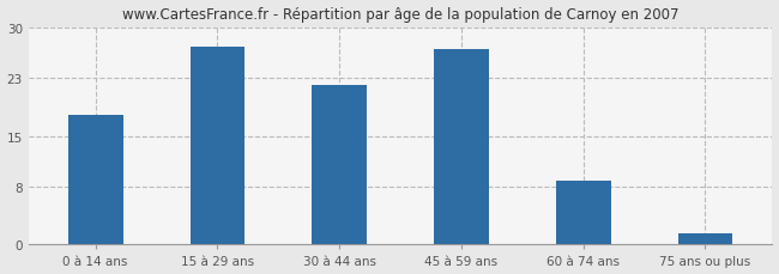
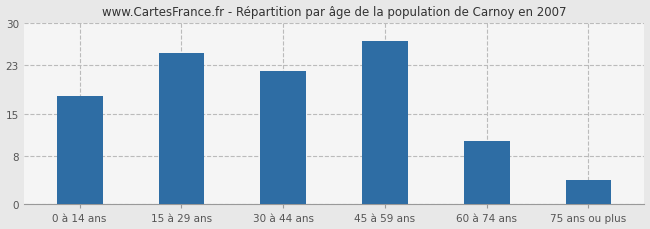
15 à 29 ans: 27.4 -> 25.0
60 à 74 ans: 8.8 -> 10.5
75 ans ou plus: 1.6 -> 4.0
